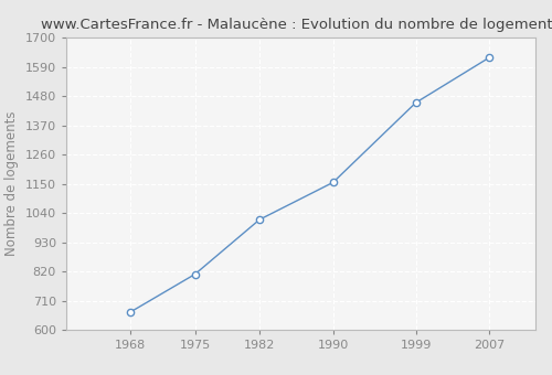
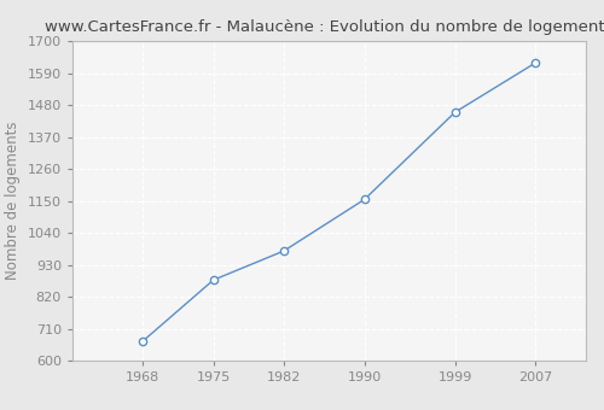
1975: 810 -> 878
1982: 1015 -> 978
